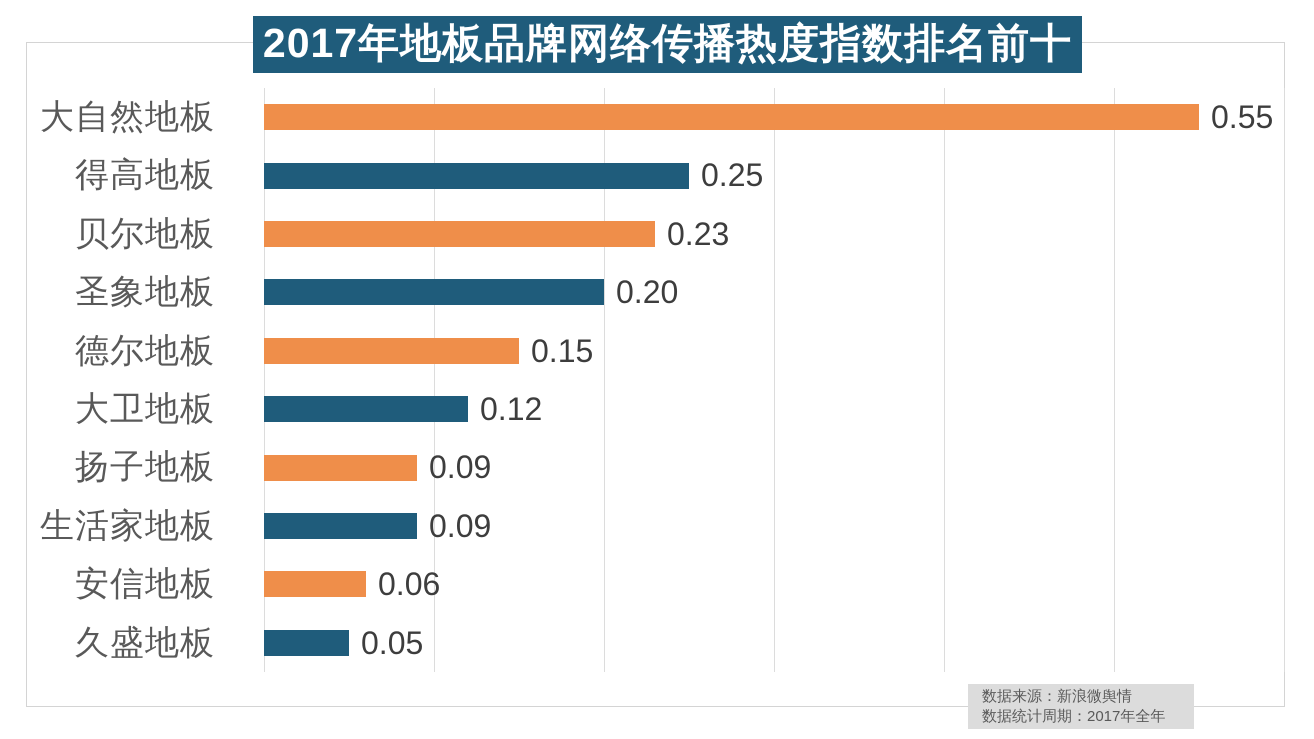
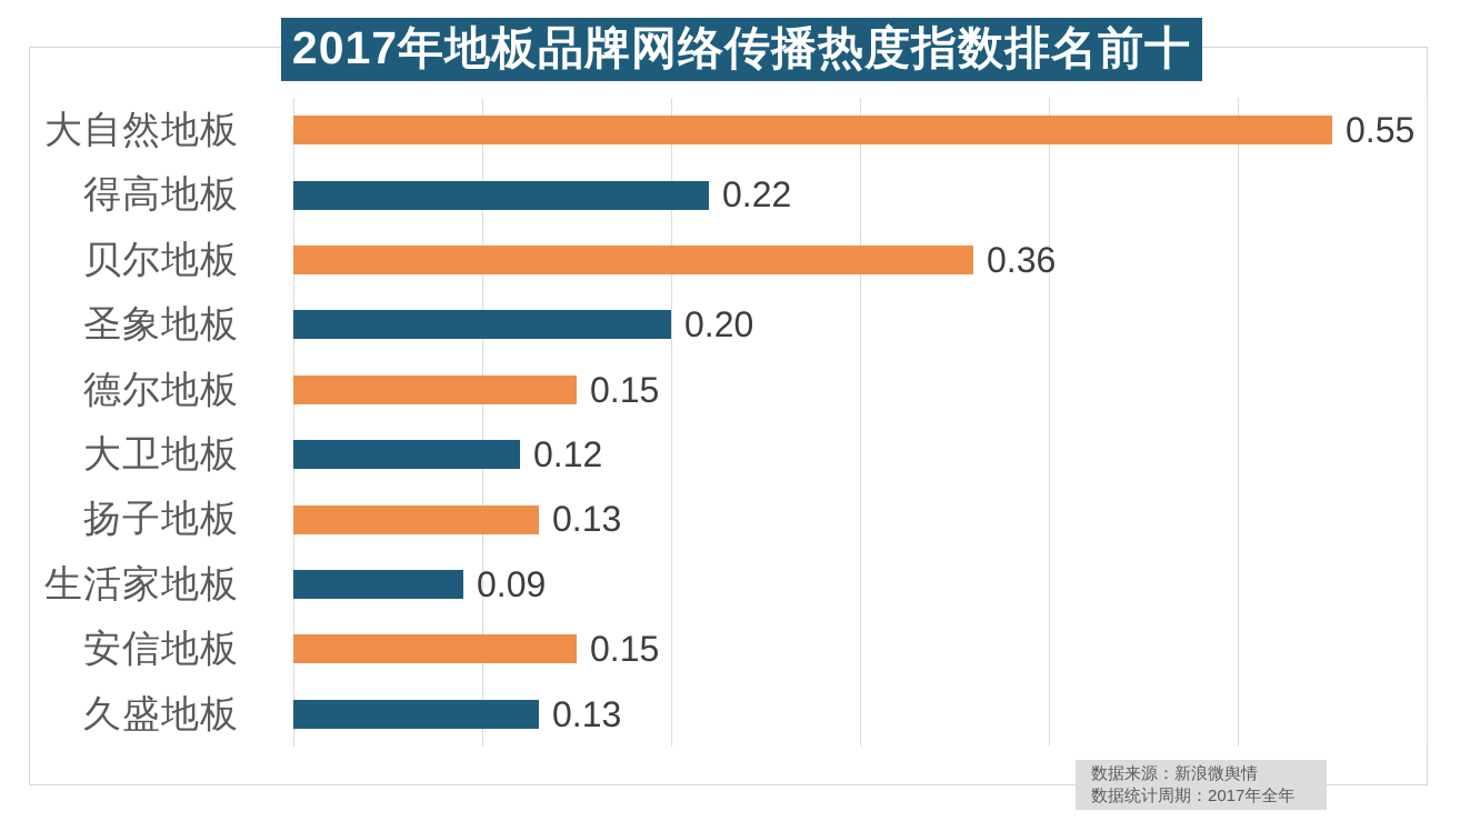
得高地板: 0.25 -> 0.22
贝尔地板: 0.23 -> 0.36
扬子地板: 0.09 -> 0.13
安信地板: 0.06 -> 0.15
久盛地板: 0.05 -> 0.13
